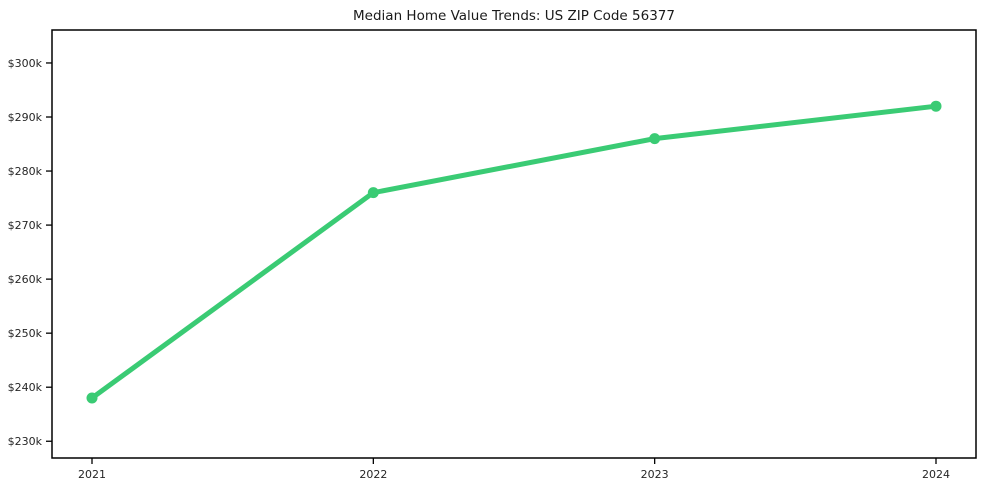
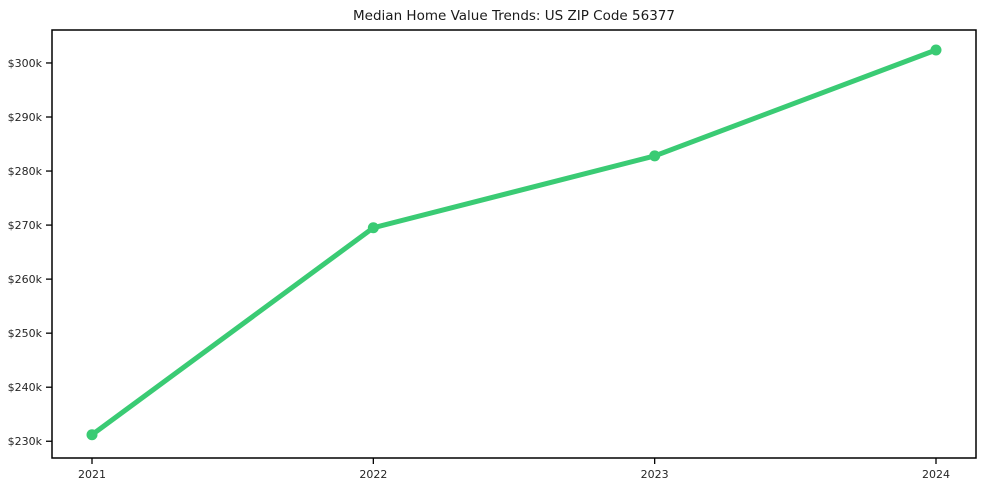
2021: $238k -> $231k
2022: $276k -> $270k
2023: $286k -> $283k
2024: $292k -> $302k
